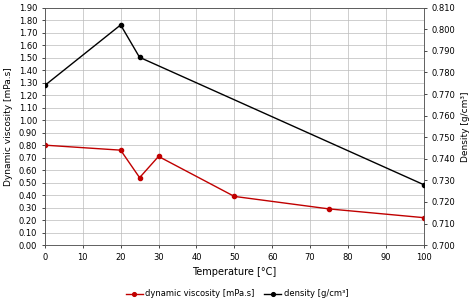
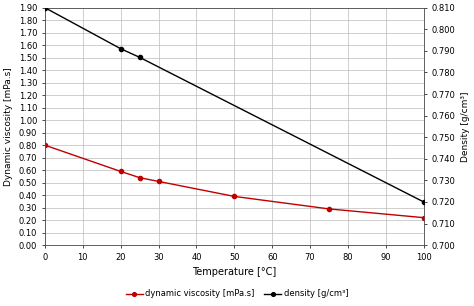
density [g/cm³]/0: 0.774 -> 0.810
dynamic viscosity [mPa.s]/20: 0.76 -> 0.59
density [g/cm³]/20: 0.802 -> 0.791
dynamic viscosity [mPa.s]/30: 0.71 -> 0.51
density [g/cm³]/100: 0.728 -> 0.720
